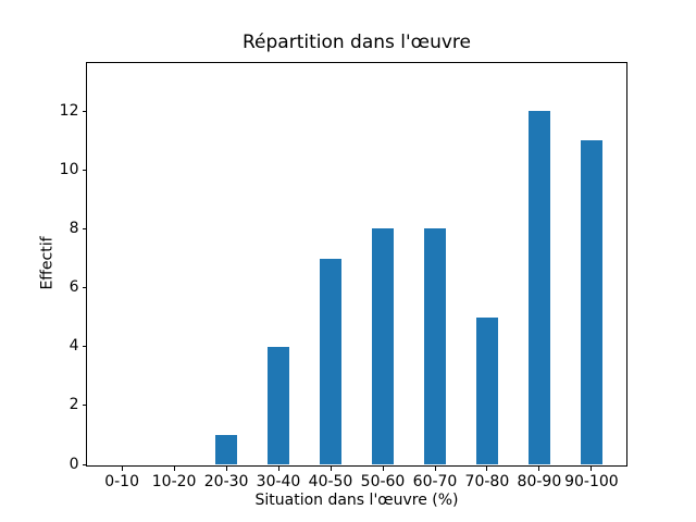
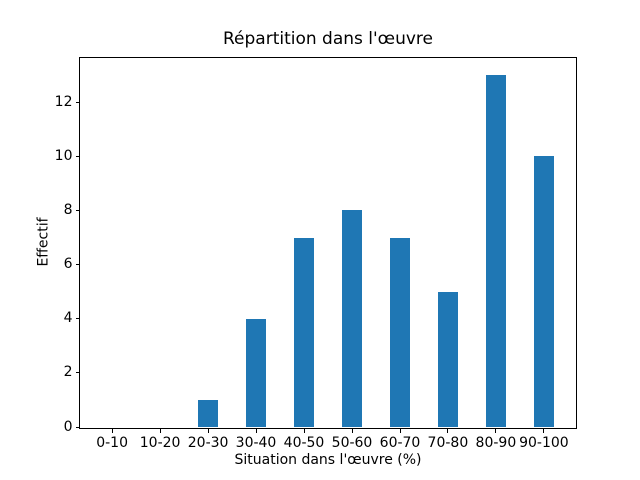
60-70: 8 -> 7
80-90: 12 -> 13
90-100: 11 -> 10
